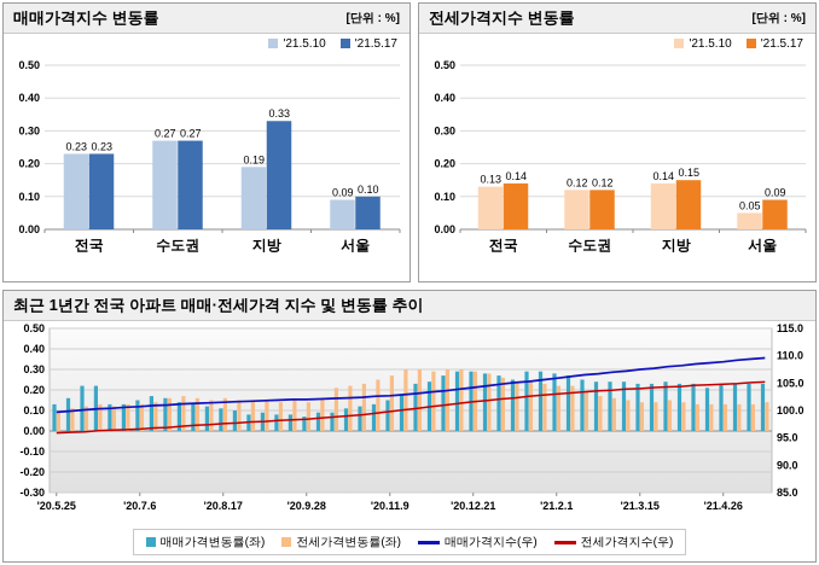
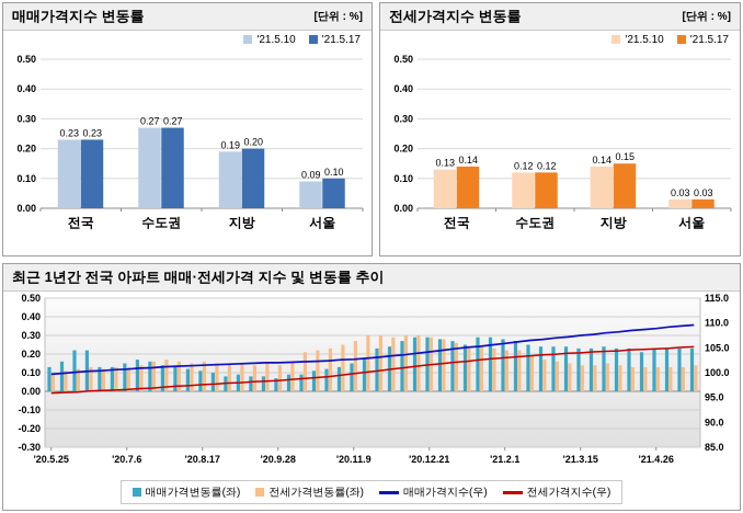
매매가격지수 변동률/'21.5.17/지방: 0.33 -> 0.20
전세가격지수 변동률/'21.5.10/서울: 0.05 -> 0.03
전세가격지수 변동률/'21.5.17/서울: 0.09 -> 0.03
